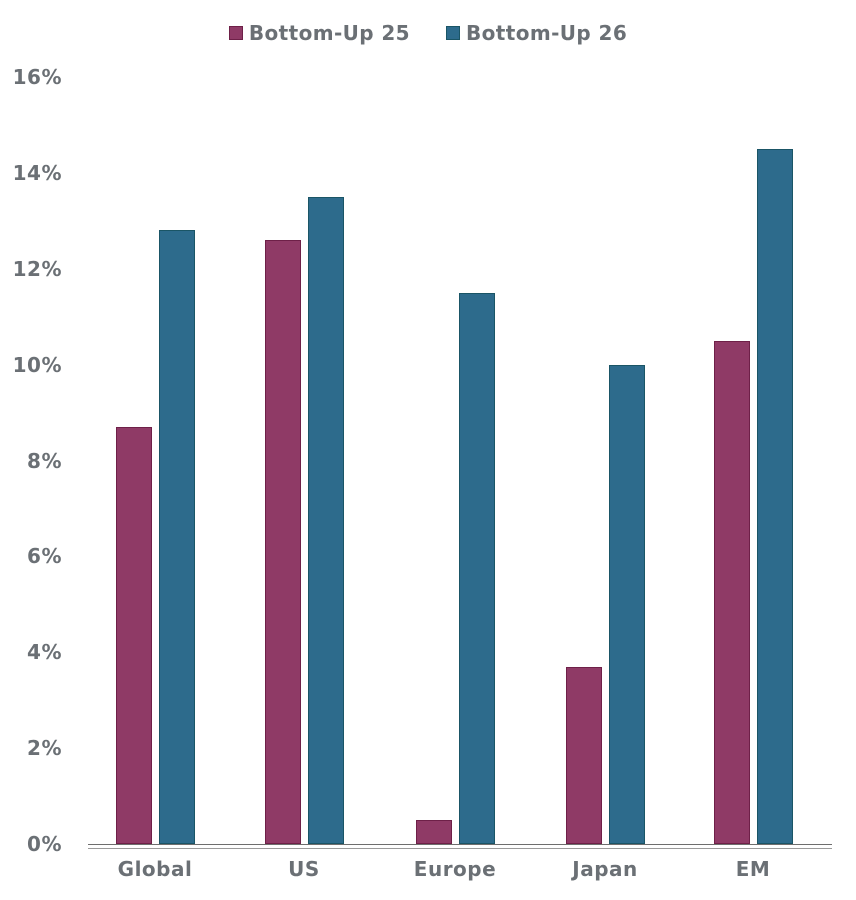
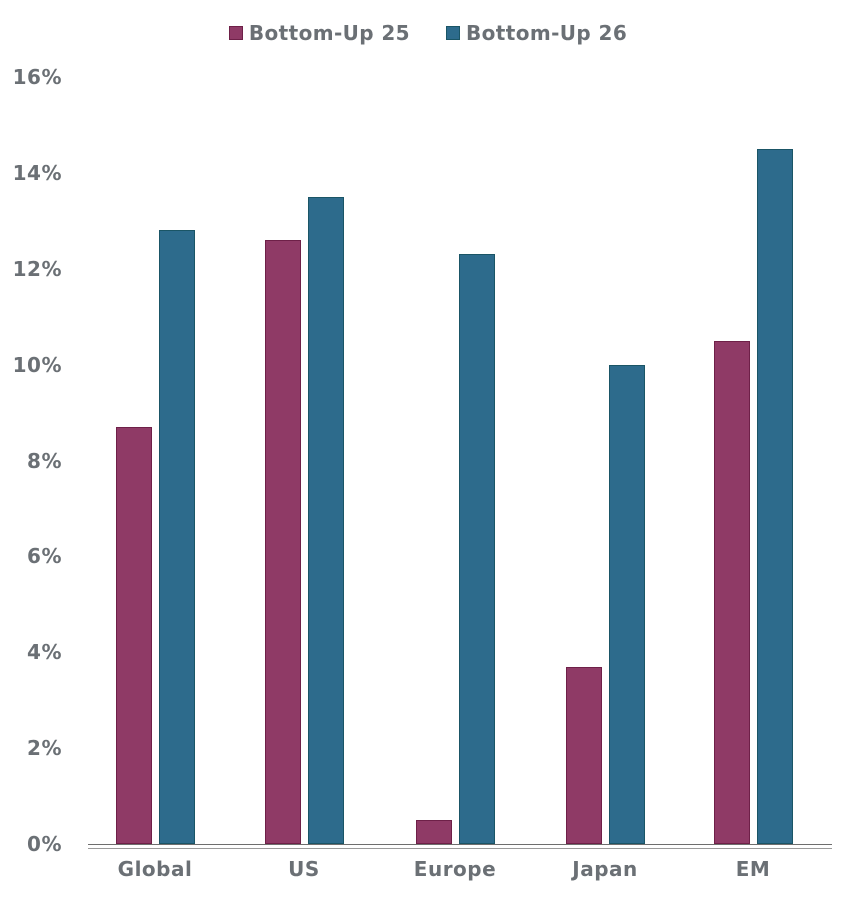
Bottom-Up 26/Europe: 11.5% -> 12.3%
